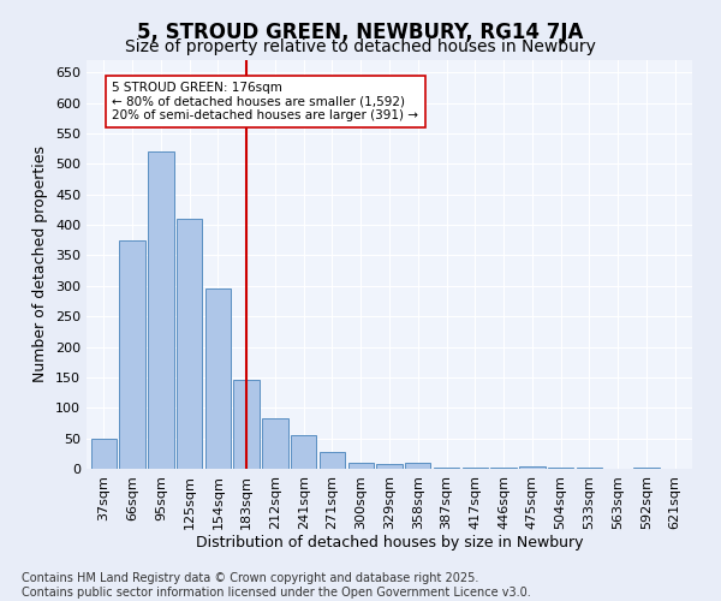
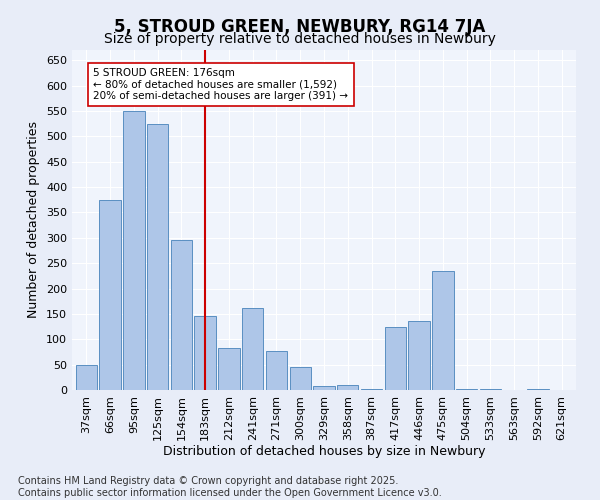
95sqm: 520 -> 550
125sqm: 410 -> 524
241sqm: 55 -> 162
271sqm: 27 -> 76
300sqm: 10 -> 46
417sqm: 1 -> 124
446sqm: 1 -> 136
475sqm: 3 -> 234
